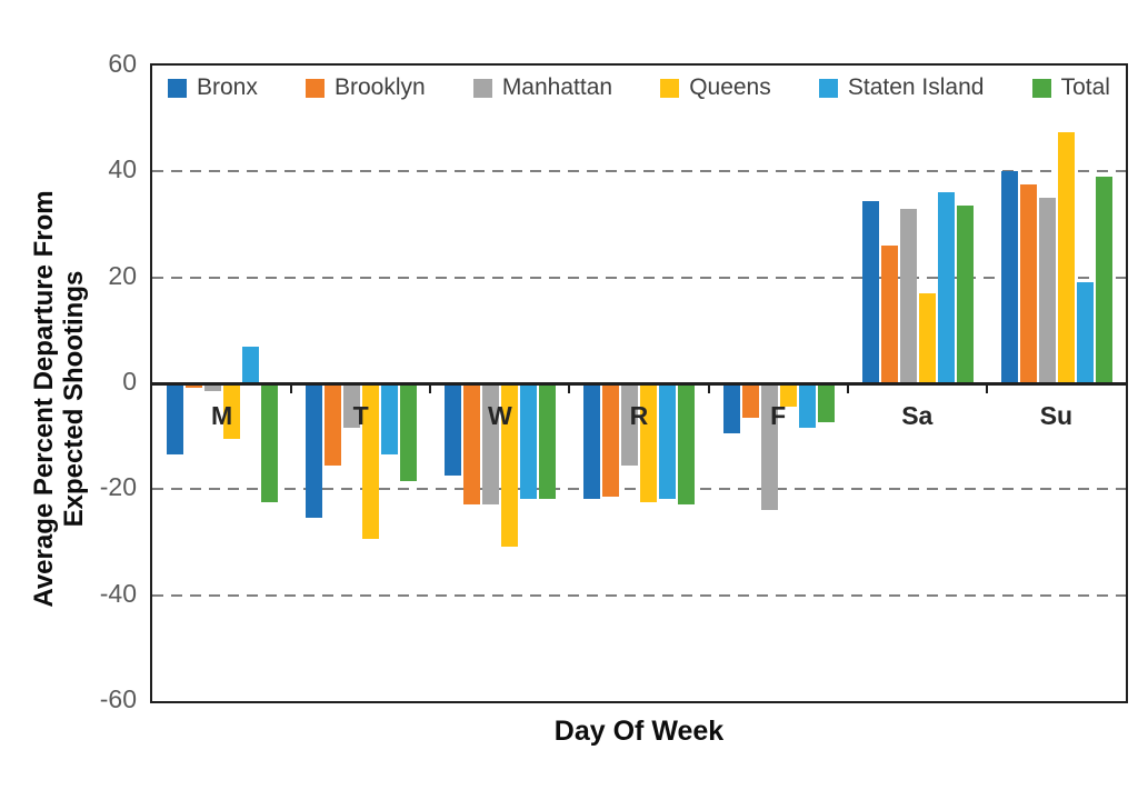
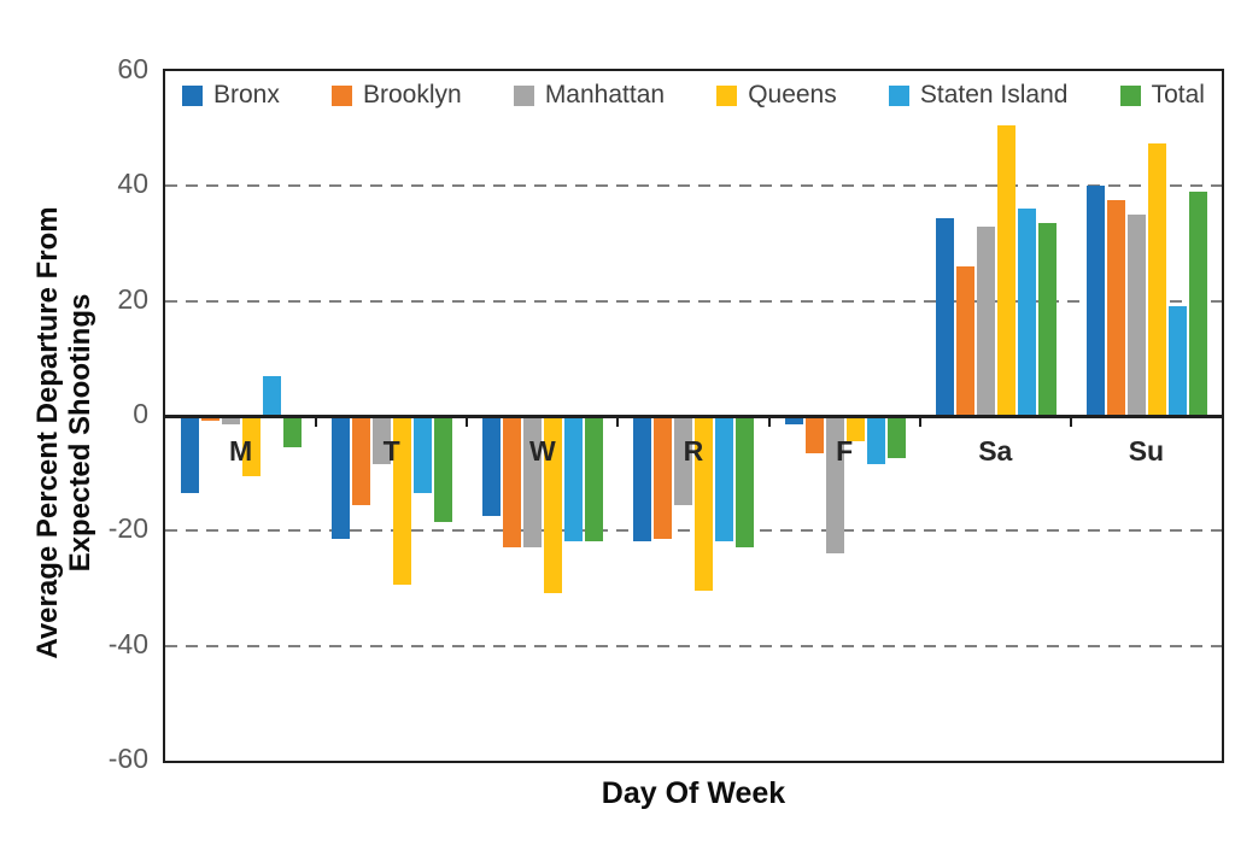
Total/M: -22 -> -5
Bronx/T: -25 -> -21
Queens/R: -22 -> -30
Bronx/F: -9 -> -1
Queens/Sa: 17 -> 50
